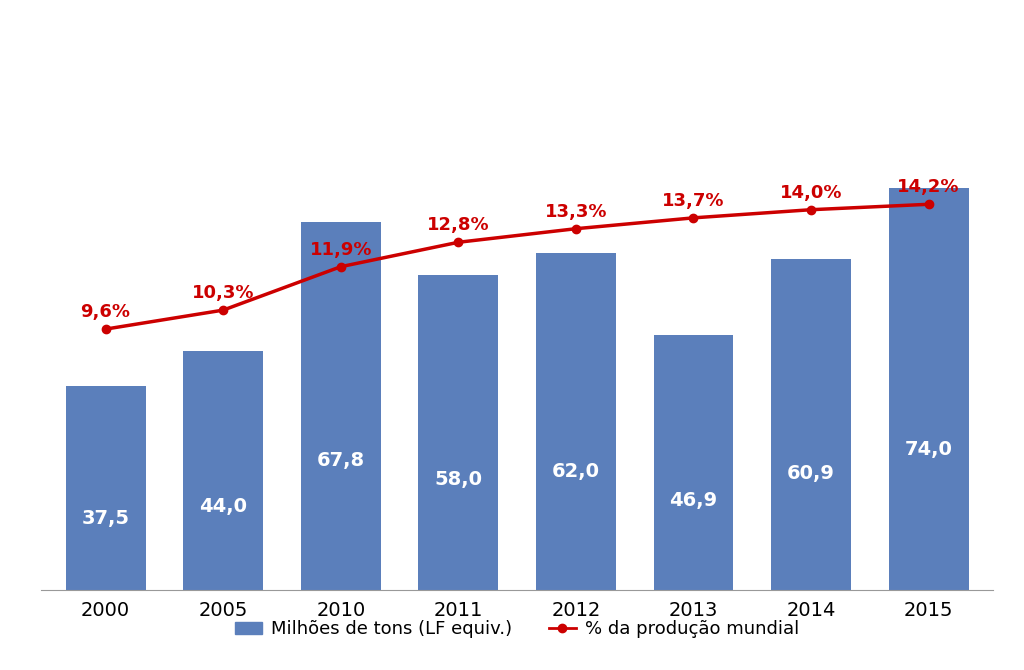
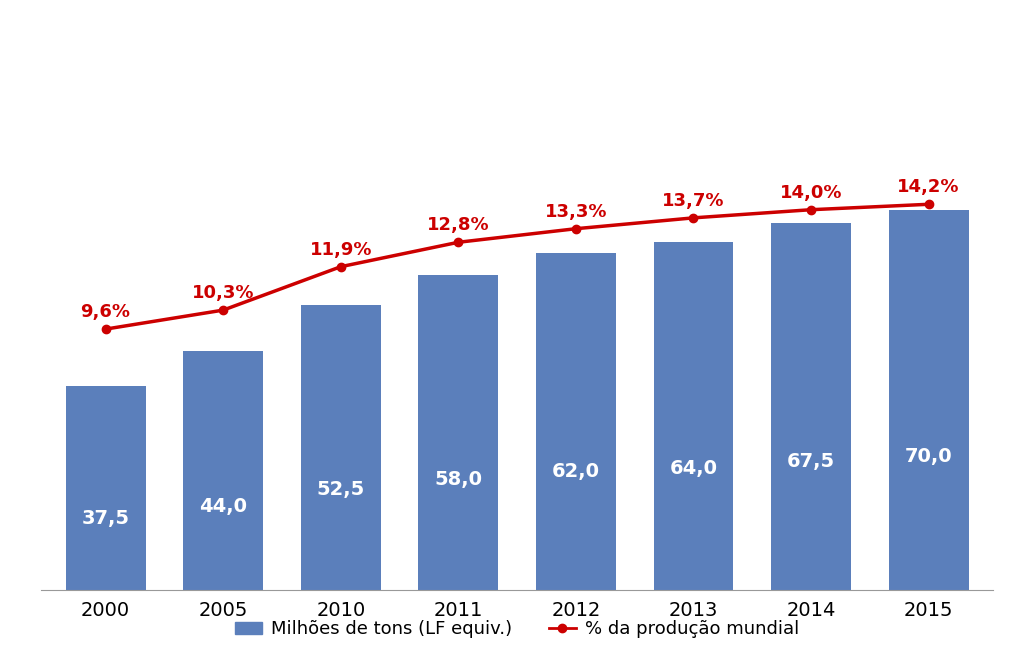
Milhões de tons (LF equiv.)/2010: 67,8 -> 52,5
Milhões de tons (LF equiv.)/2013: 46,9 -> 64,0
Milhões de tons (LF equiv.)/2014: 60,9 -> 67,5
Milhões de tons (LF equiv.)/2015: 74,0 -> 70,0
